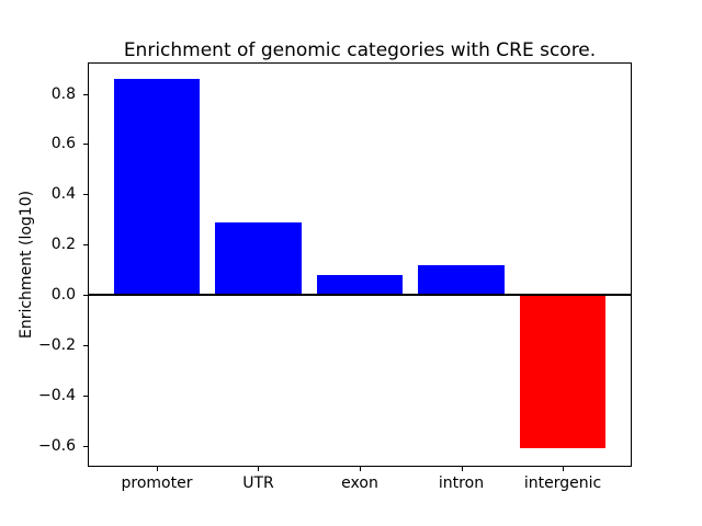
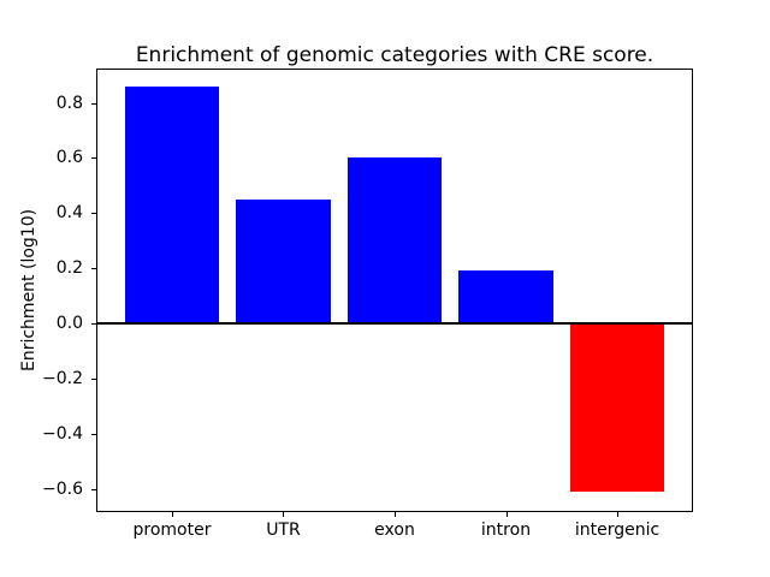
UTR: 0.29 -> 0.45
exon: 0.08 -> 0.60
intron: 0.12 -> 0.19
